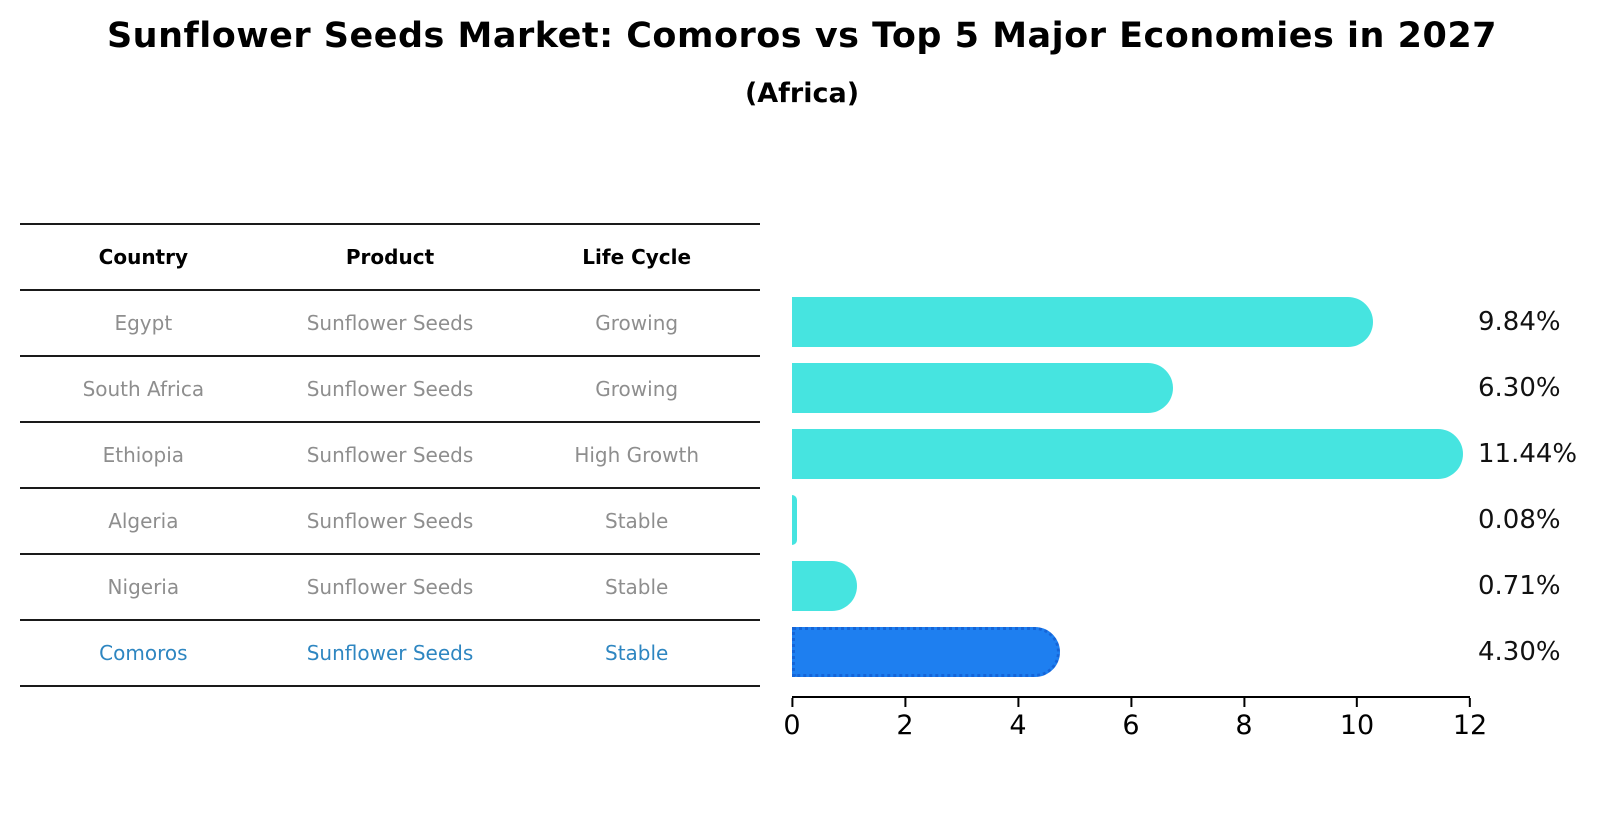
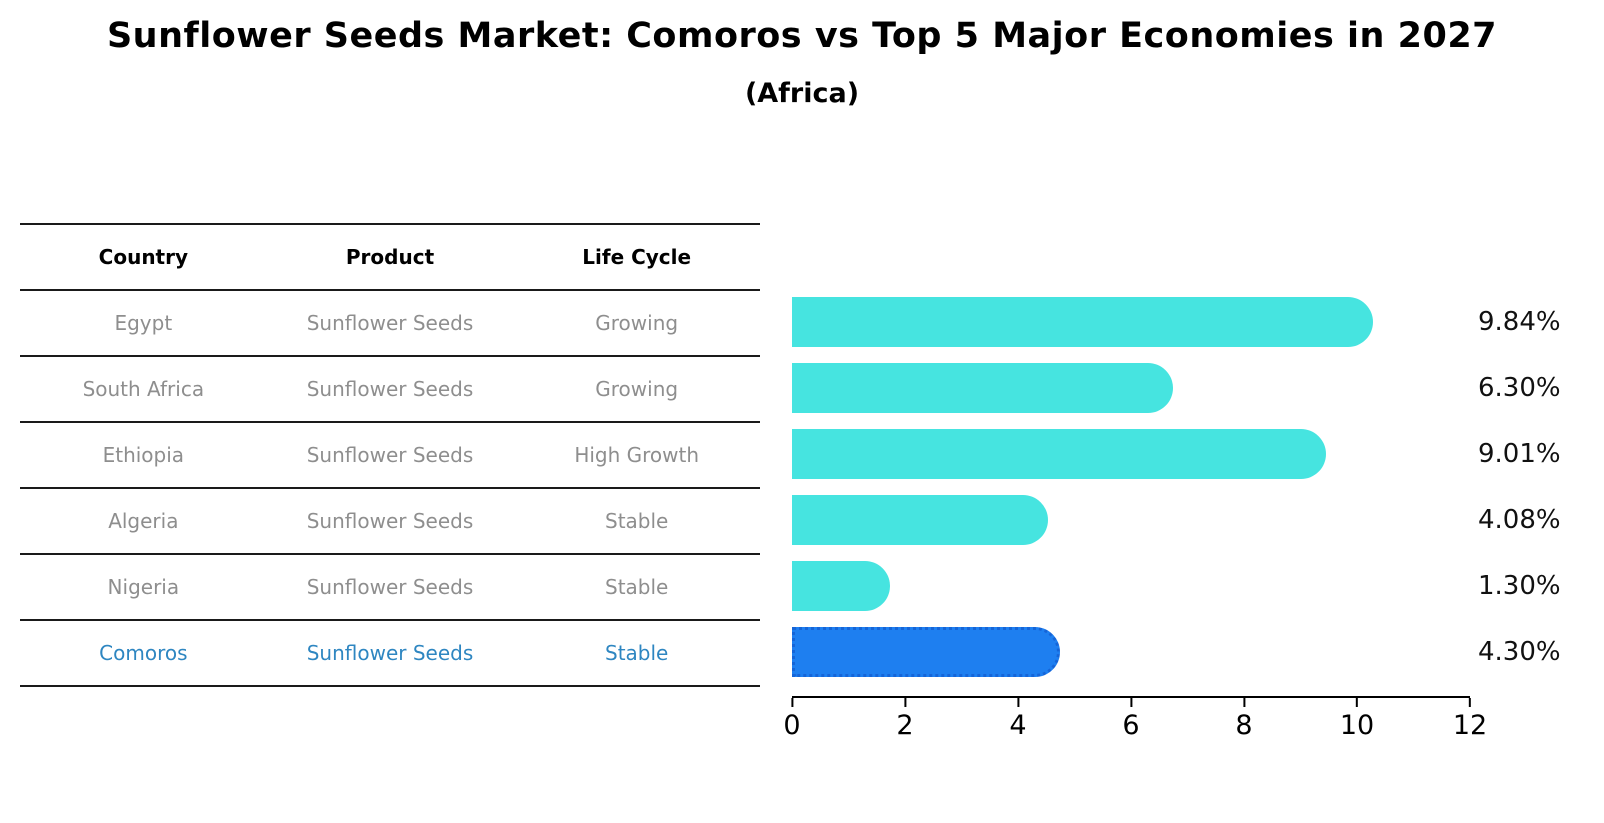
Ethiopia: 11.44% -> 9.01%
Algeria: 0.08% -> 4.08%
Nigeria: 0.71% -> 1.30%
